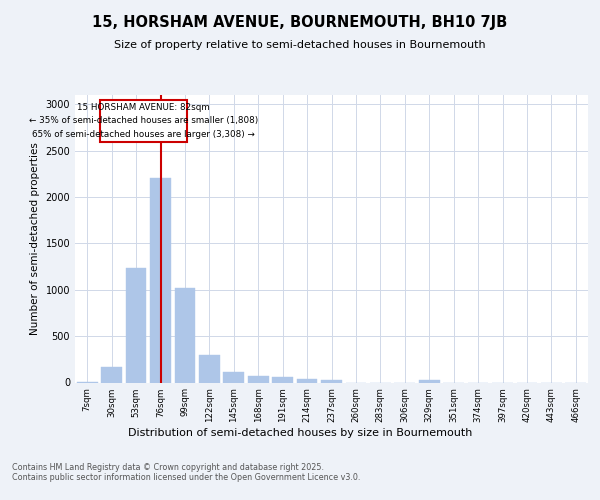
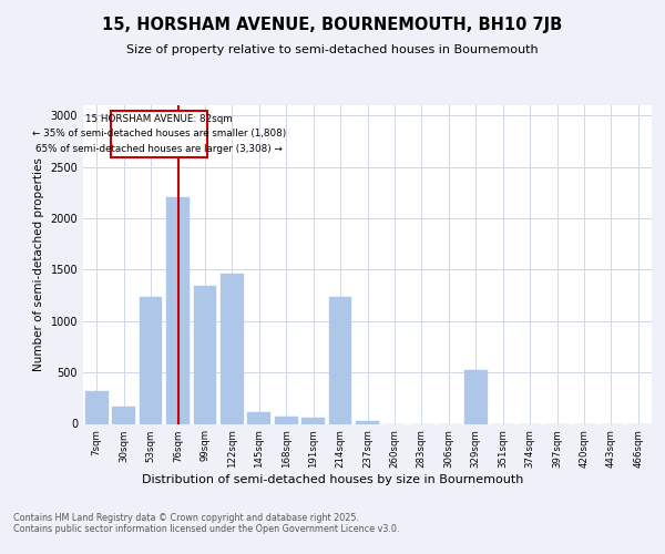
7sqm: 10 -> 320
99sqm: 1020 -> 1340
122sqm: 300 -> 1460
214sqm: 40 -> 1240
329sqm: 30 -> 520
